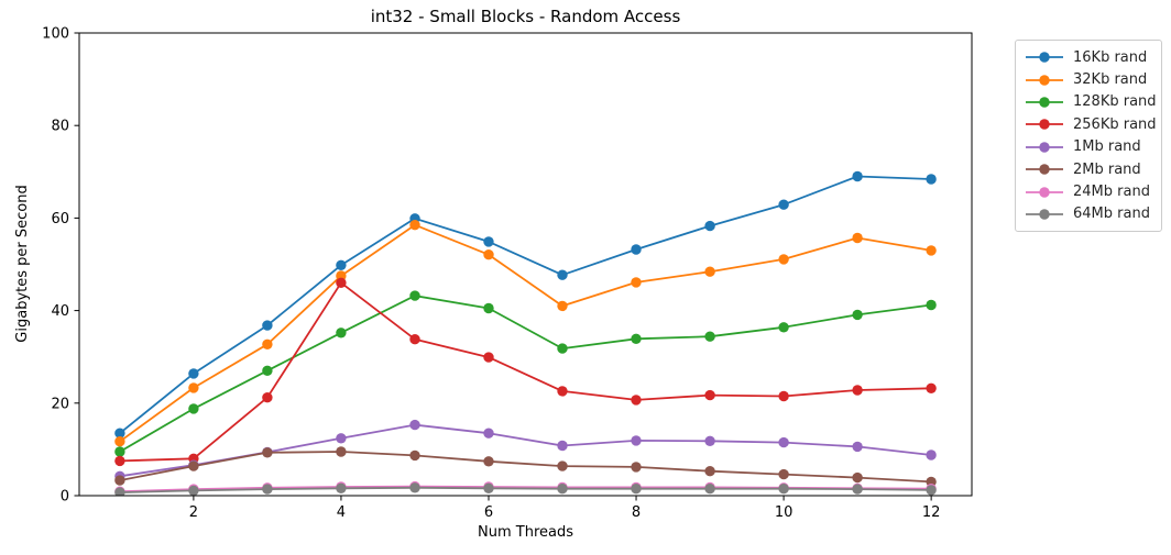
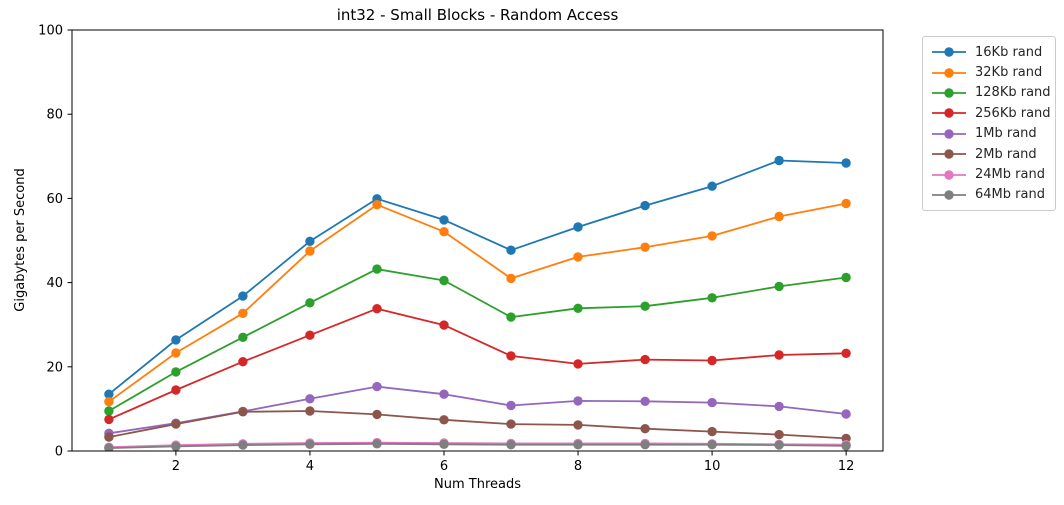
256Kb rand/2: 8 -> 14
256Kb rand/4: 46 -> 28
32Kb rand/12: 53 -> 59
